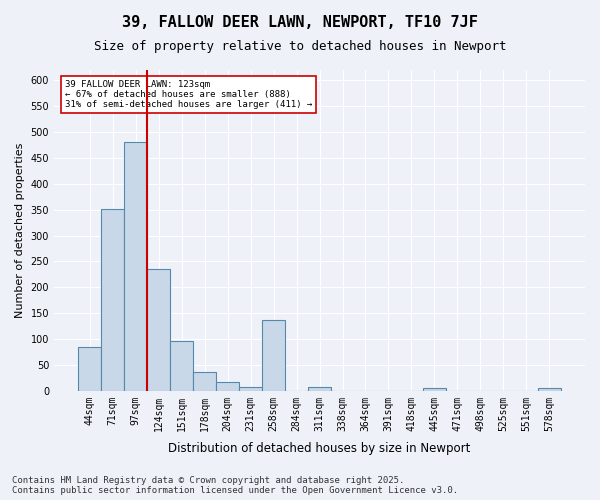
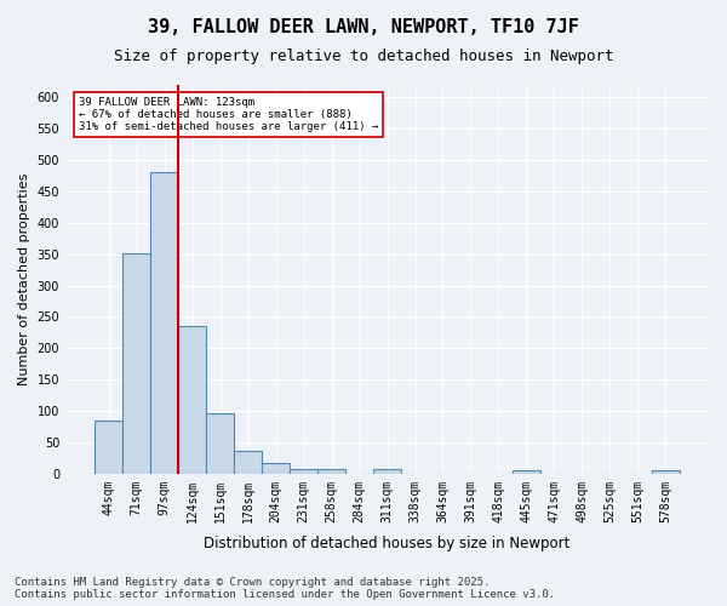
258sqm: 136 -> 8
